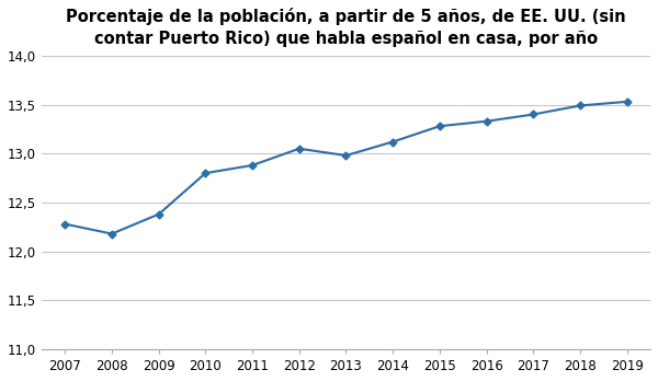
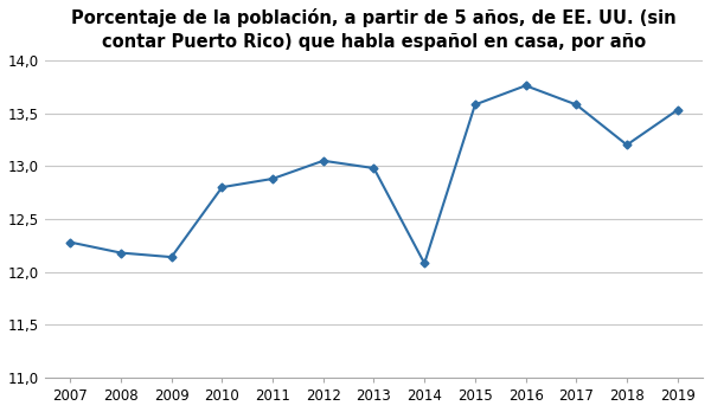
2009: 12,38 -> 12,14
2014: 13,12 -> 12,08
2015: 13,28 -> 13,58
2016: 13,33 -> 13,76
2017: 13,40 -> 13,58
2018: 13,49 -> 13,20
